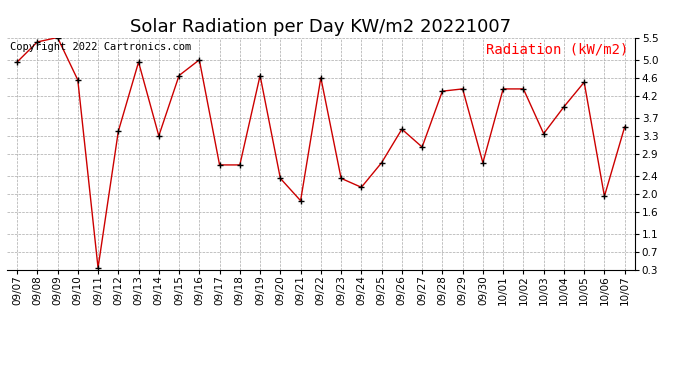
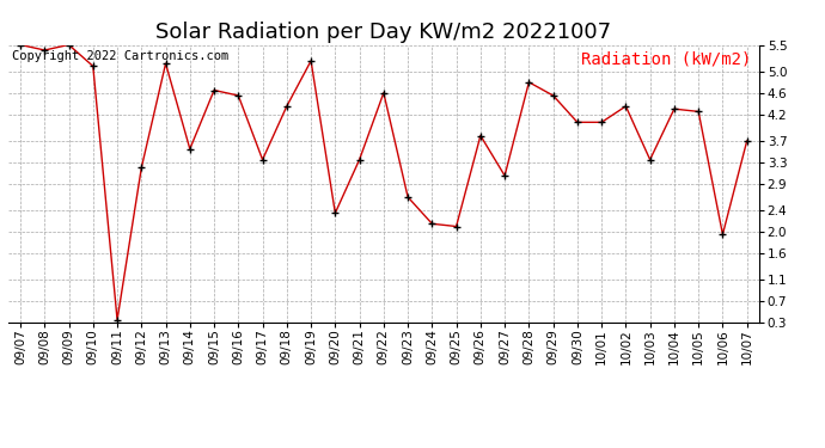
09/07: 4.95 -> 5.50
09/10: 4.55 -> 5.10
09/12: 3.40 -> 3.20
09/13: 4.95 -> 5.15
09/14: 3.30 -> 3.55
09/16: 5.00 -> 4.55
09/17: 2.65 -> 3.35
09/18: 2.65 -> 4.35
09/19: 4.65 -> 5.20
09/21: 1.85 -> 3.35
09/23: 2.35 -> 2.65
09/25: 2.70 -> 2.10
09/26: 3.45 -> 3.80
09/28: 4.30 -> 4.80
09/29: 4.35 -> 4.55
09/30: 2.70 -> 4.05
10/01: 4.35 -> 4.05
10/04: 3.95 -> 4.30
10/05: 4.50 -> 4.25
10/07: 3.50 -> 3.70
